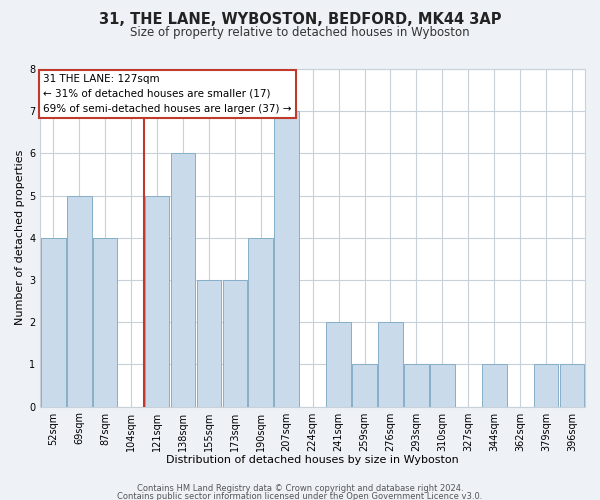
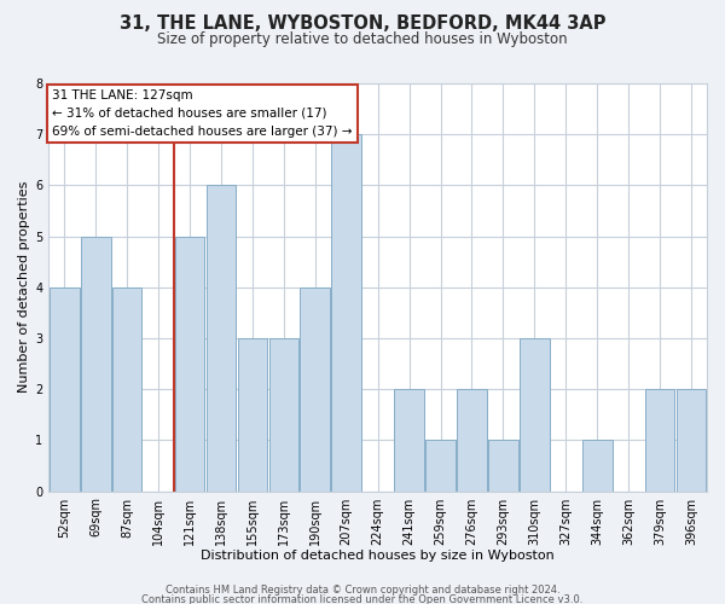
310sqm: 1 -> 3
379sqm: 1 -> 2
396sqm: 1 -> 2
